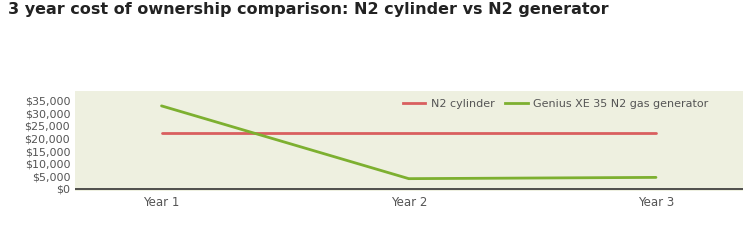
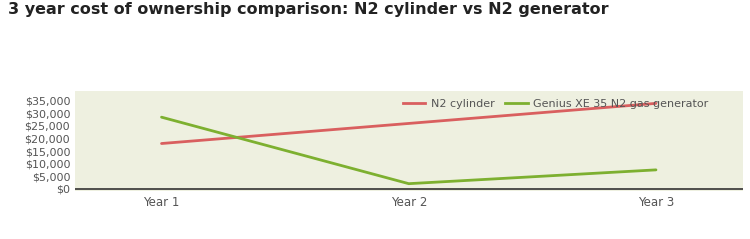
N2 cylinder/Year 1: $22,000 -> $18,000
Genius XE 35 N2 gas generator/Year 1: $33,000 -> $28,500
N2 cylinder/Year 2: $22,000 -> $26,000
Genius XE 35 N2 gas generator/Year 2: $4,000 -> $2,000
N2 cylinder/Year 3: $22,000 -> $34,000
Genius XE 35 N2 gas generator/Year 3: $4,500 -> $7,500
